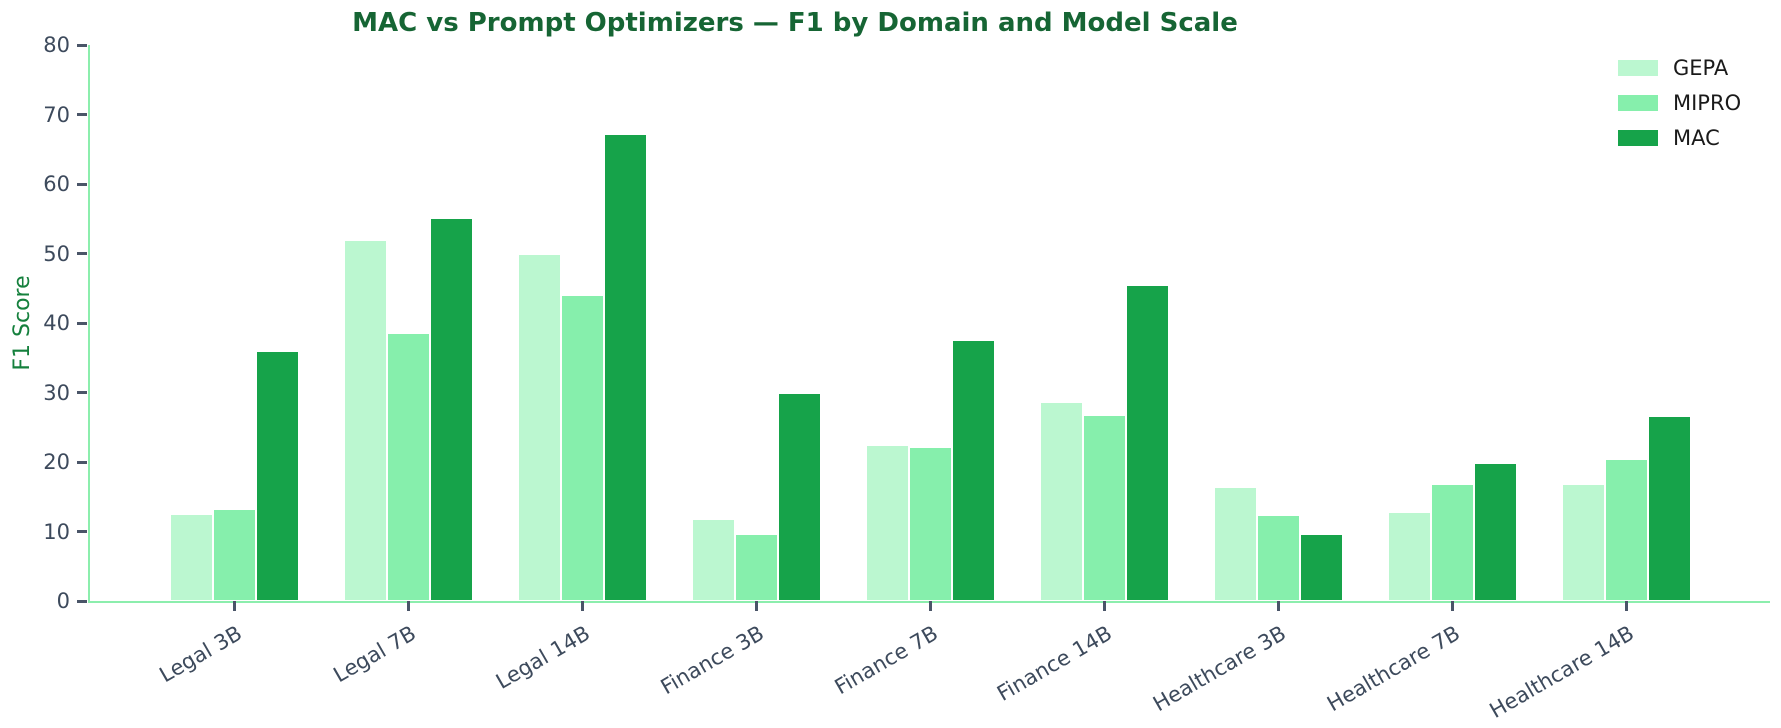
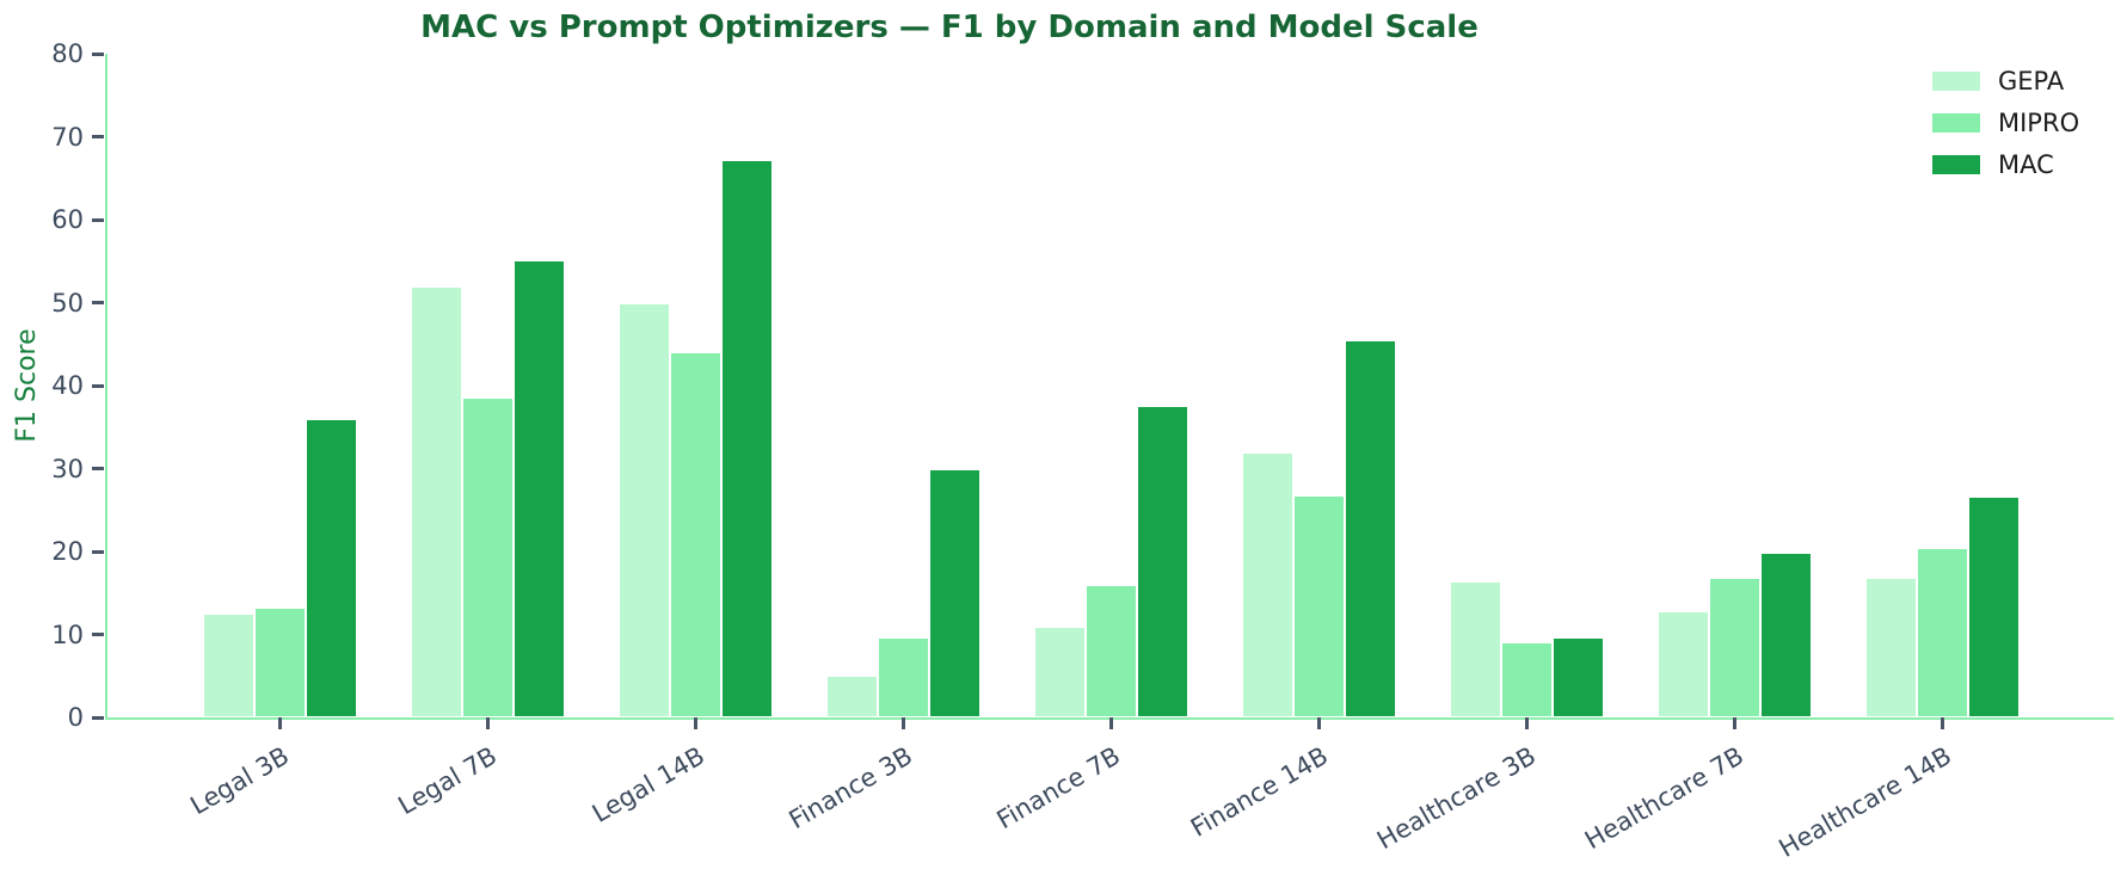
GEPA/Finance 3B: 12 -> 5
GEPA/Finance 7B: 22 -> 11
MIPRO/Finance 7B: 22 -> 16
GEPA/Finance 14B: 29 -> 32
MIPRO/Healthcare 3B: 12 -> 9
